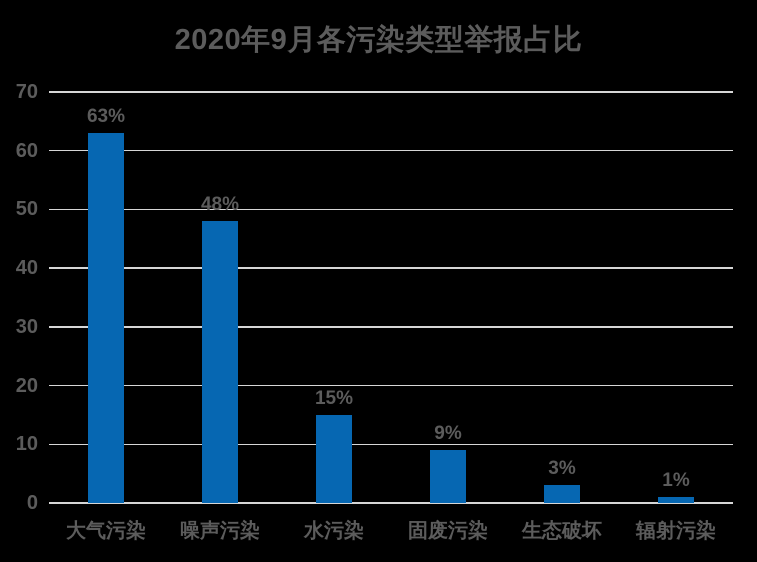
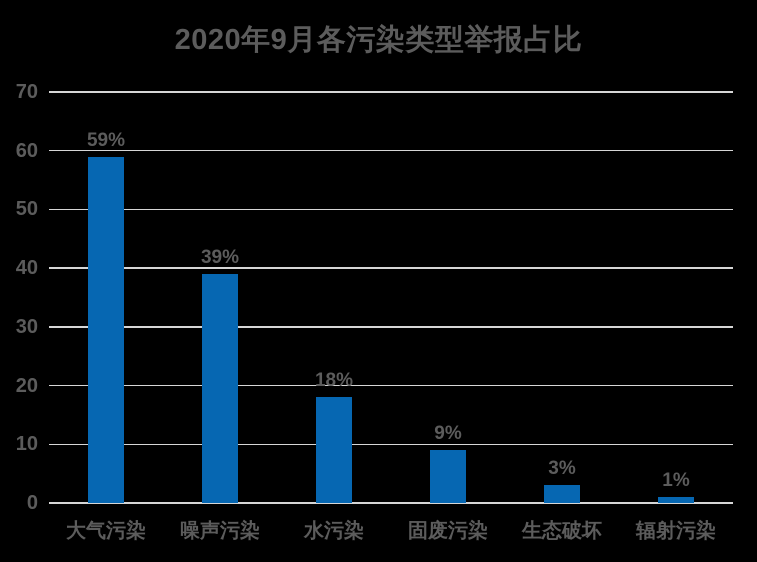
大气污染: 63% -> 59%
噪声污染: 48% -> 39%
水污染: 15% -> 18%
